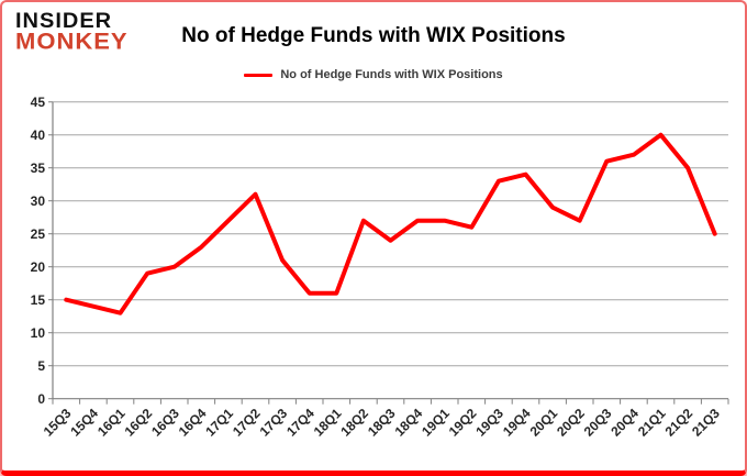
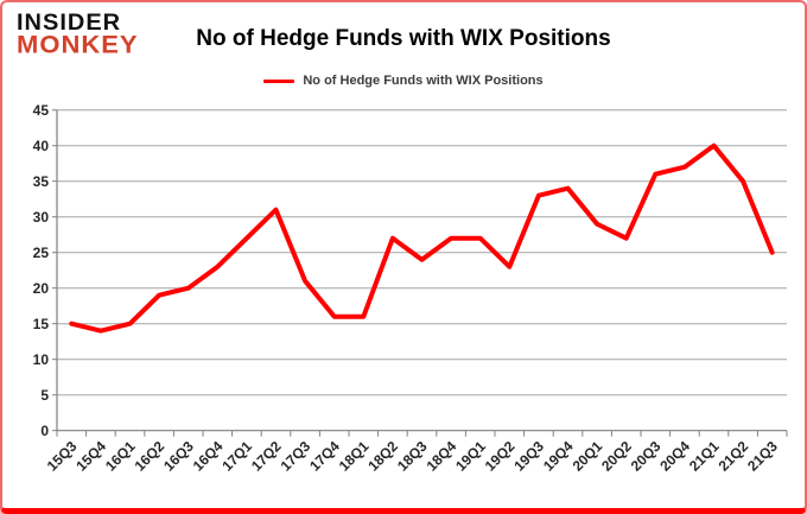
16Q1: 13 -> 15
19Q2: 26 -> 23
